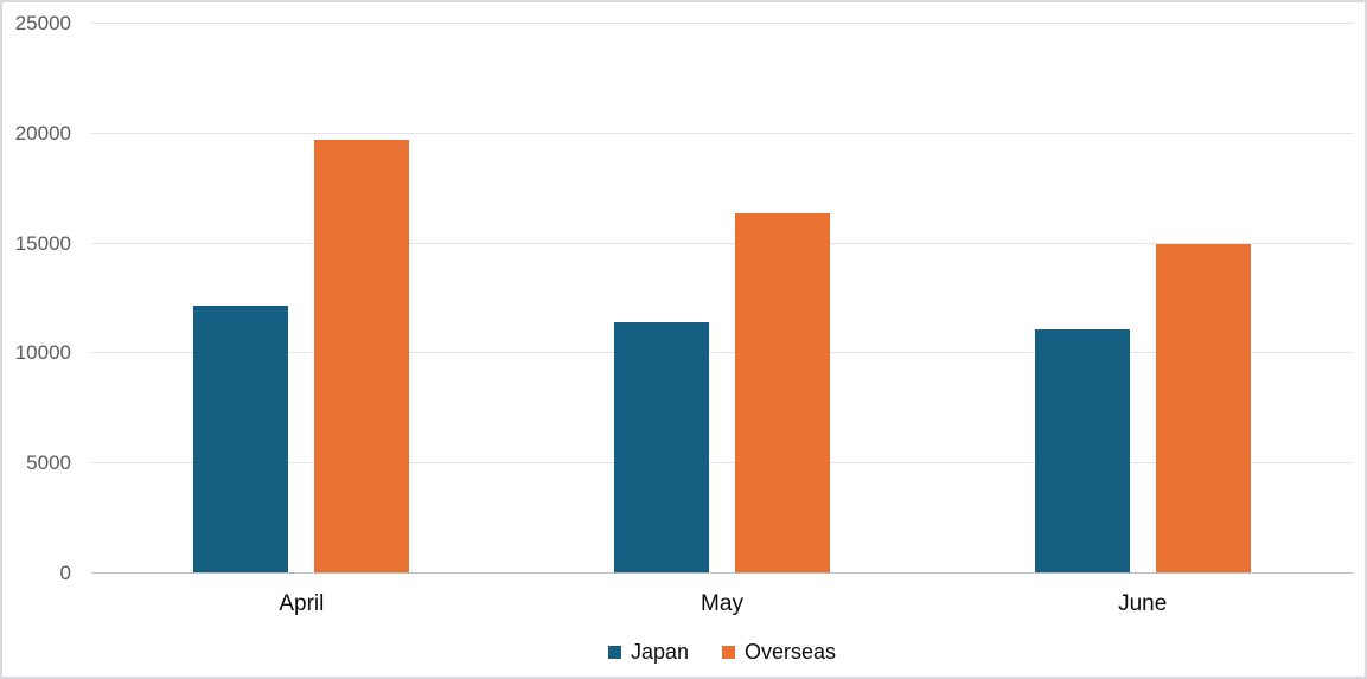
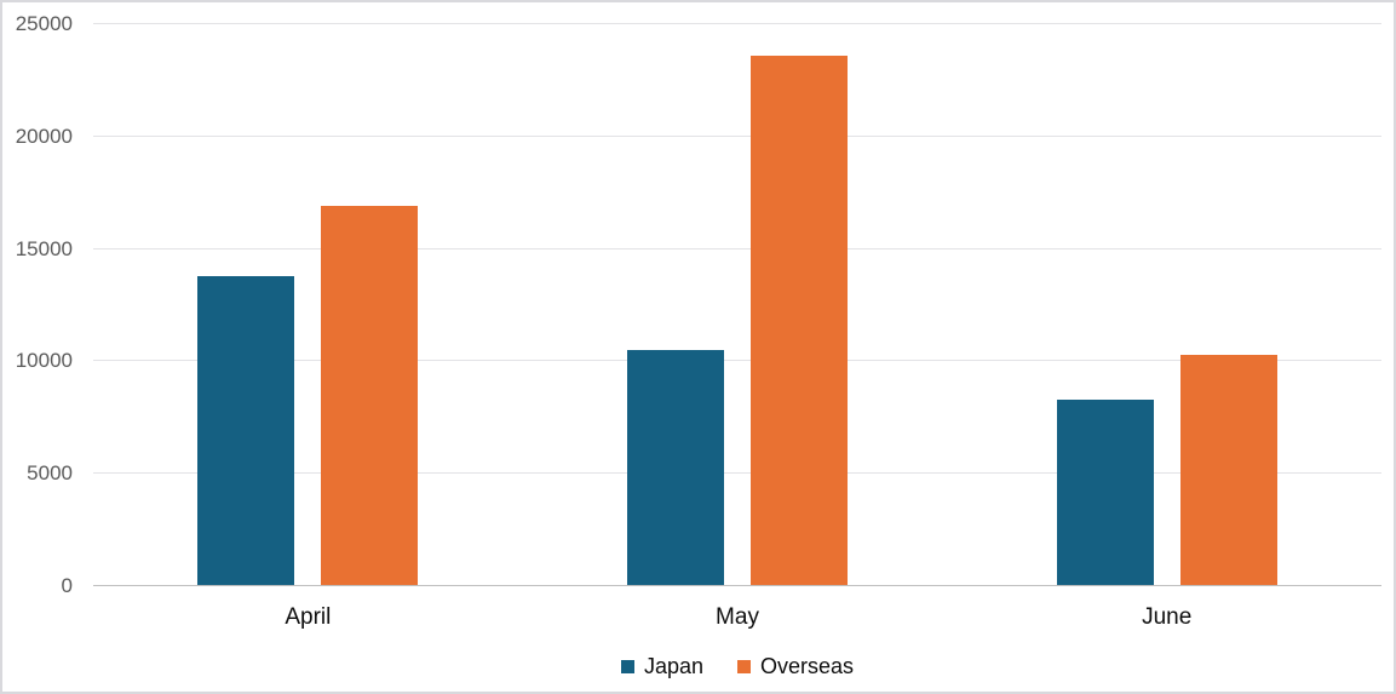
Japan/April: 12200 -> 13800
Overseas/April: 19700 -> 16900
Japan/May: 11400 -> 10500
Overseas/May: 16400 -> 23600
Japan/June: 11100 -> 8300
Overseas/June: 15000 -> 10300
